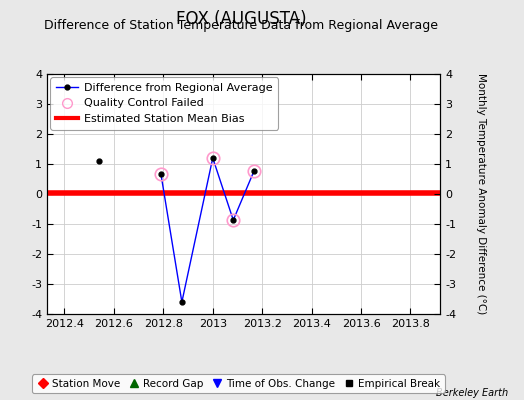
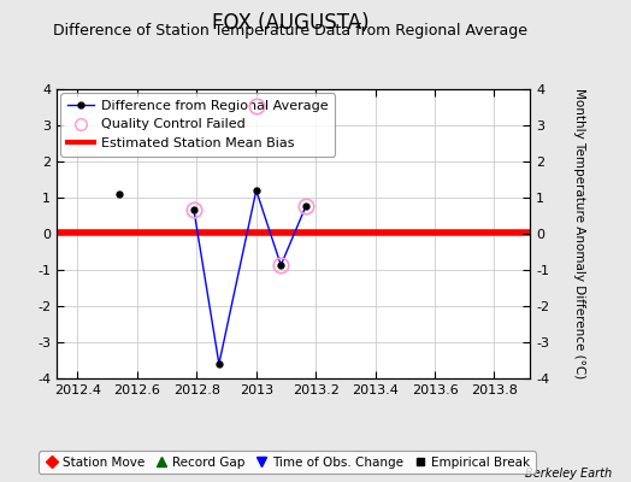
Quality Control Failed/2013: 1.20 -> 3.55
